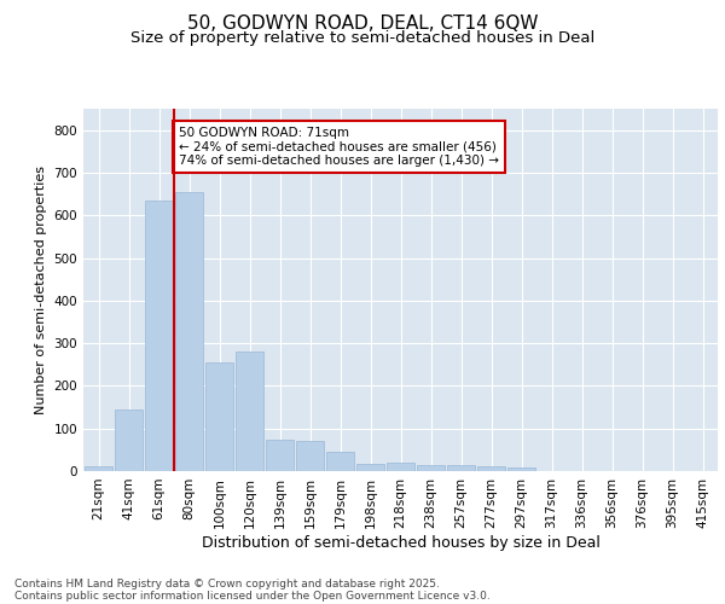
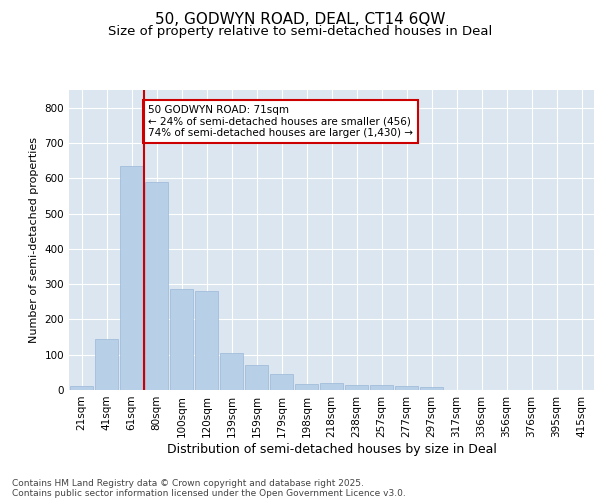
80sqm: 655 -> 590
100sqm: 255 -> 285
139sqm: 75 -> 105
